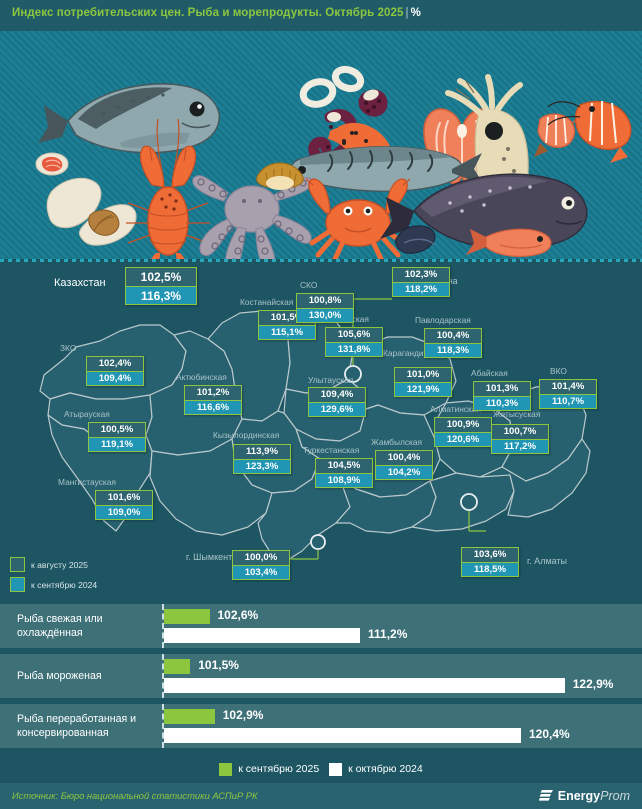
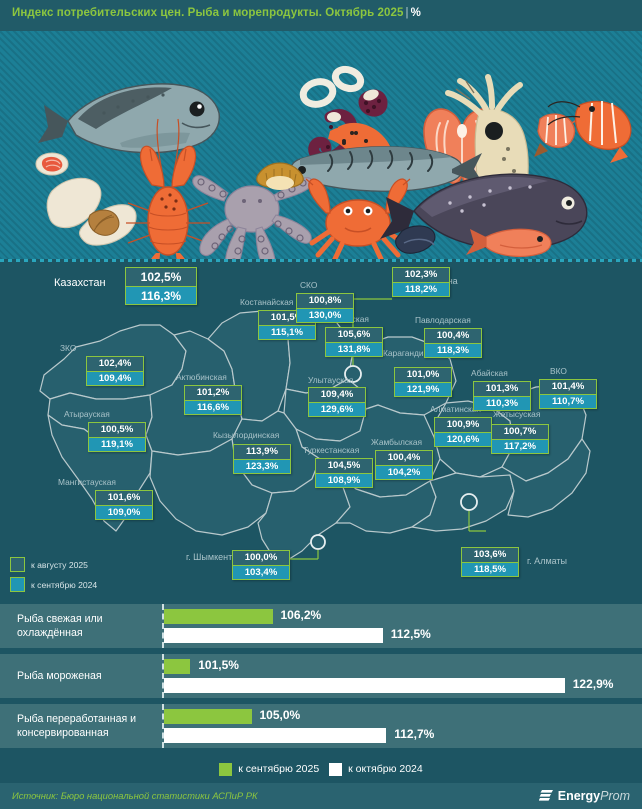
к сентябрю 2025/Рыба свежая или охлаждённая: 102,6% -> 106,2%
к октябрю 2024/Рыба свежая или охлаждённая: 111,2% -> 112,5%
к сентябрю 2025/Рыба переработанная и консервированная: 102,9% -> 105,0%
к октябрю 2024/Рыба переработанная и консервированная: 120,4% -> 112,7%
